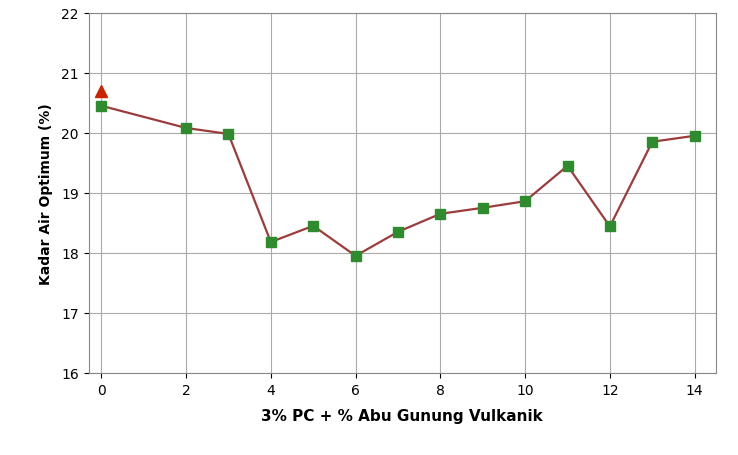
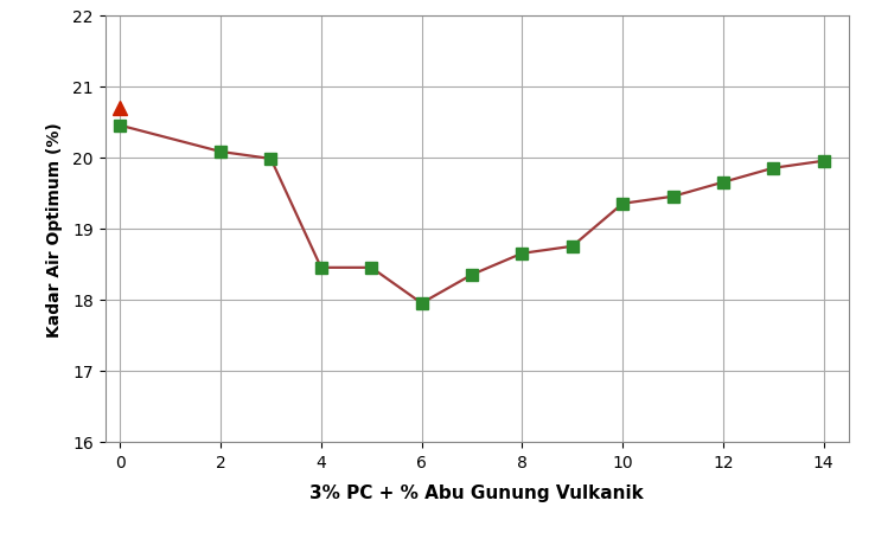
4: 18.18 -> 18.45
10: 18.86 -> 19.35
12: 18.44 -> 19.65
